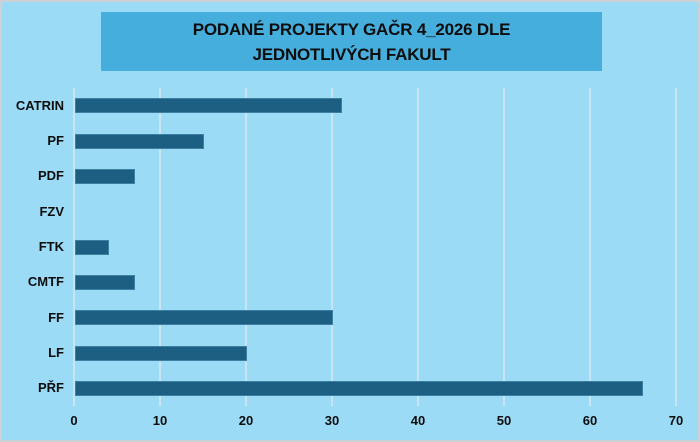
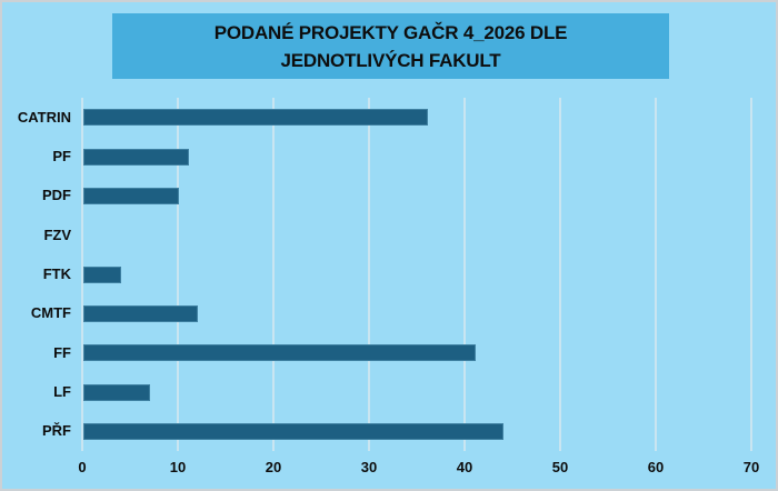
CATRIN: 31 -> 36
PF: 15 -> 11
PDF: 7 -> 10
CMTF: 7 -> 12
FF: 30 -> 41
LF: 20 -> 7
PŘF: 66 -> 44
